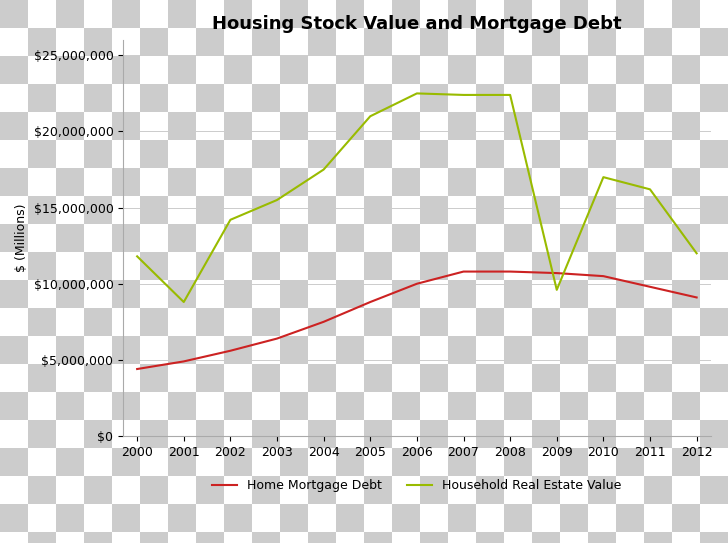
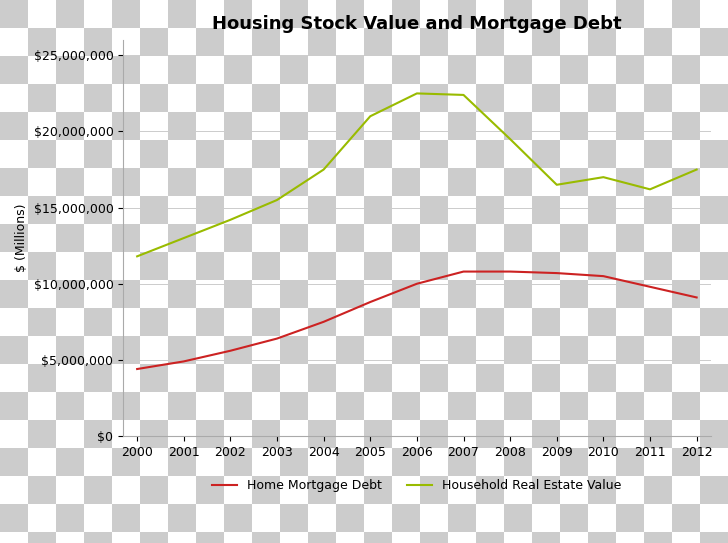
Household Real Estate Value/2001: $8,800,000 -> $13,000,000
Household Real Estate Value/2008: $22,400,000 -> $19,500,000
Household Real Estate Value/2009: $9,600,000 -> $16,500,000
Household Real Estate Value/2012: $12,000,000 -> $17,500,000
